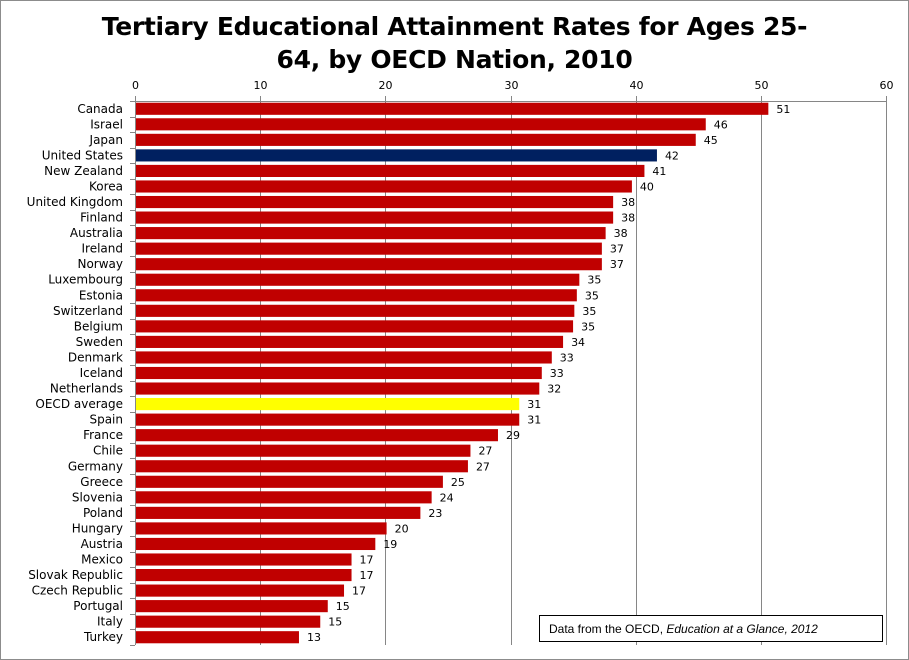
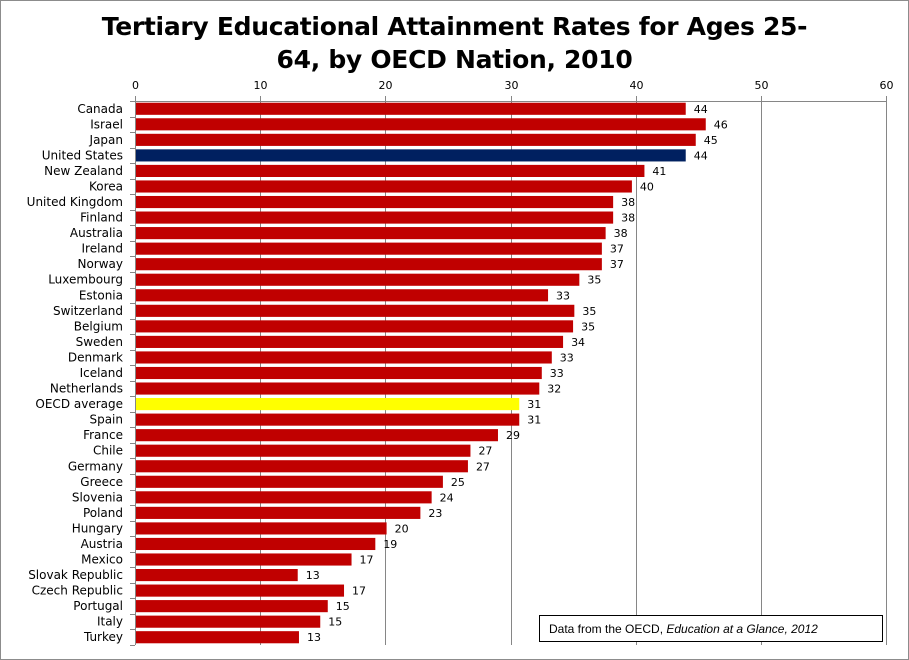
Canada: 51 -> 44
United States: 42 -> 44
Estonia: 35 -> 33
Slovak Republic: 17 -> 13
